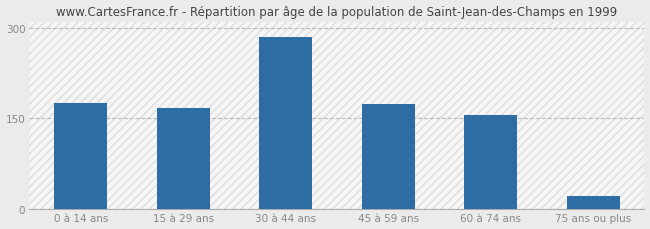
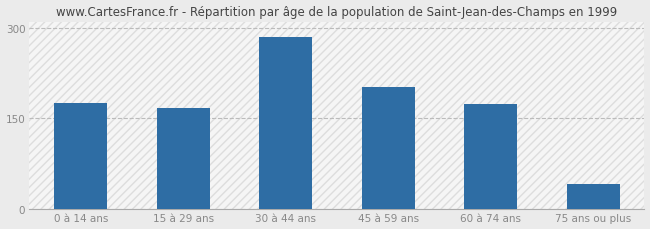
45 à 59 ans: 173 -> 202
60 à 74 ans: 155 -> 174
75 ans ou plus: 22 -> 42
